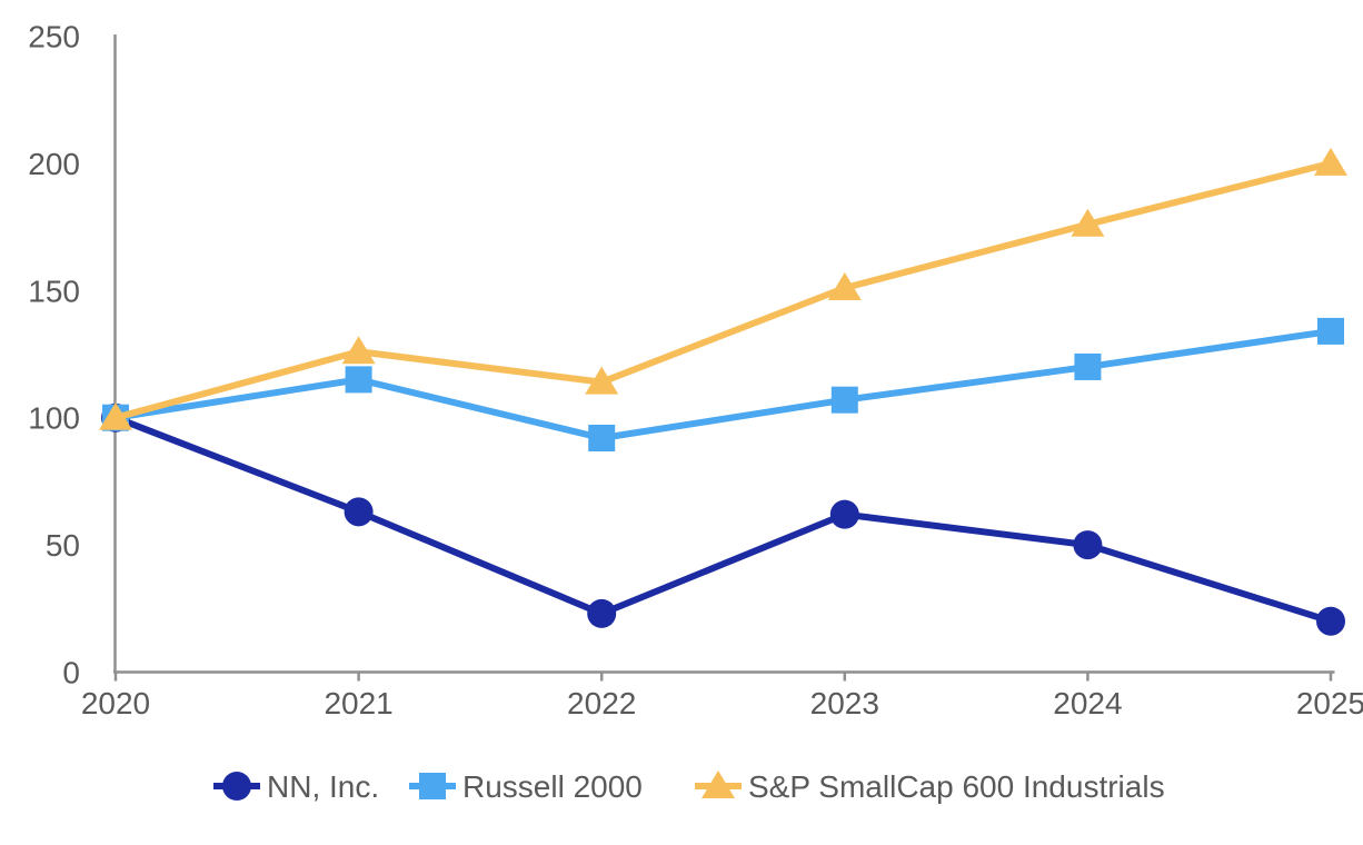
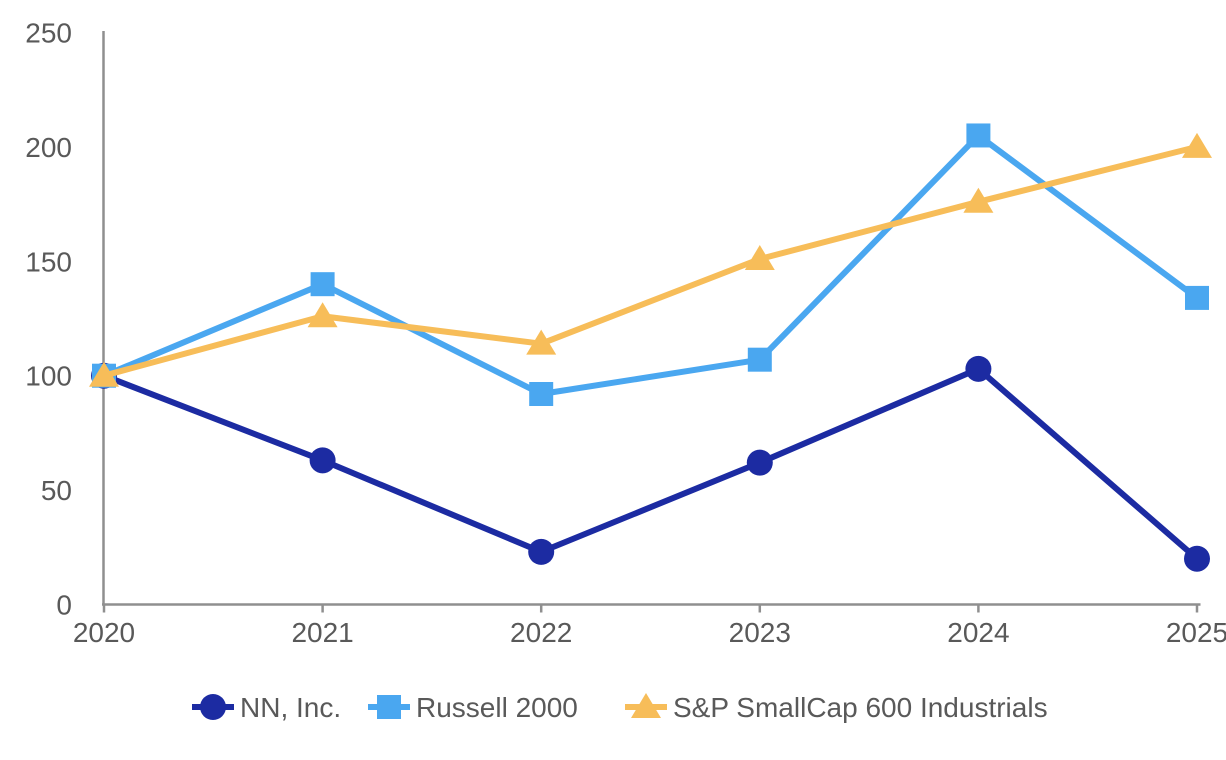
Russell 2000/2021: 115 -> 140
NN, Inc./2024: 50 -> 103
Russell 2000/2024: 120 -> 205
